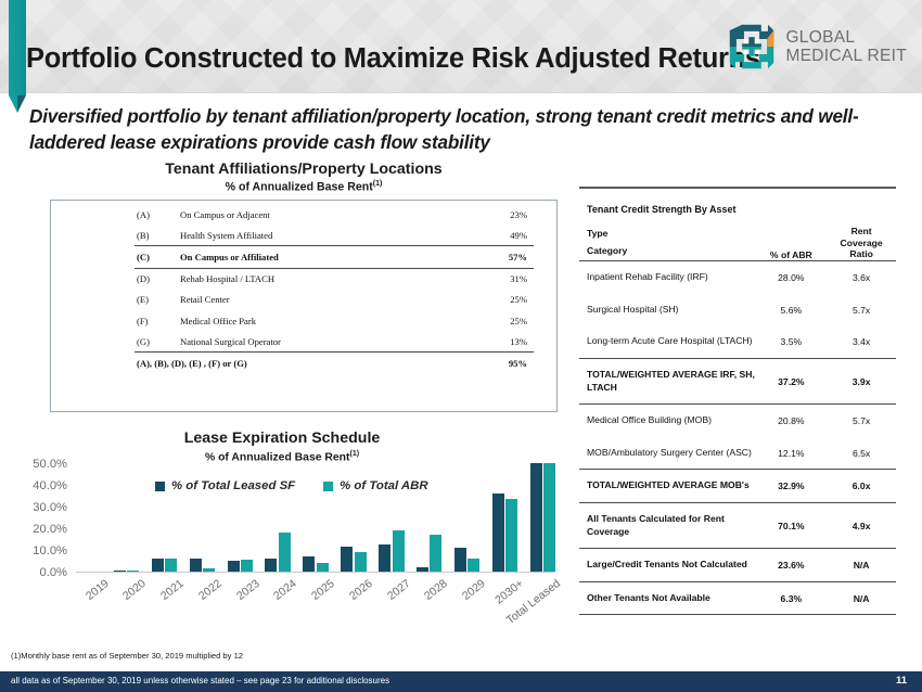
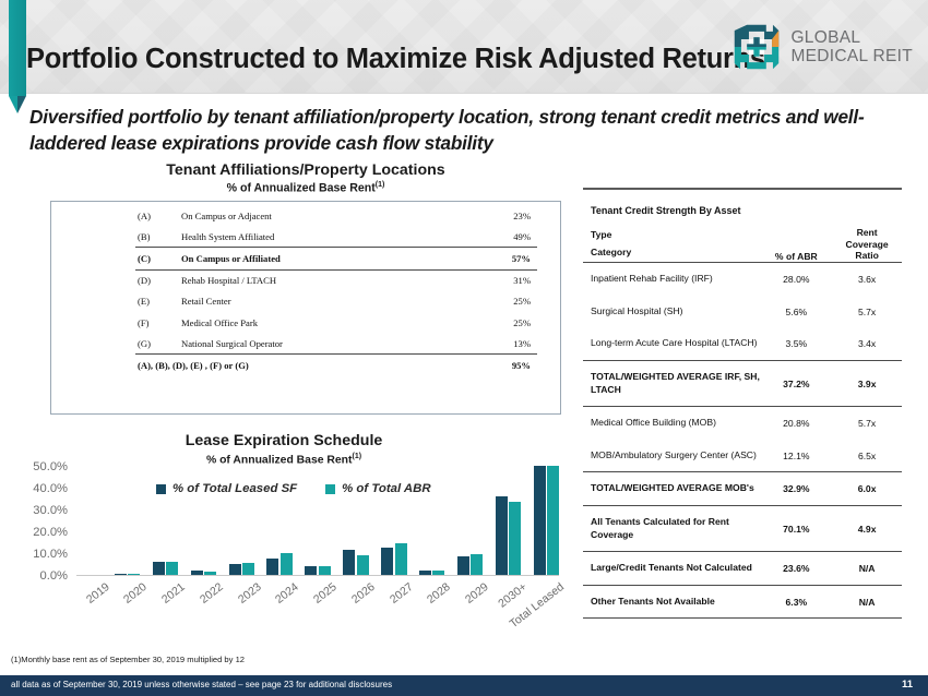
% of Total Leased SF/2022: 6% -> 2%
% of Total Leased SF/2024: 6% -> 8%
% of Total ABR/2024: 18% -> 10%
% of Total Leased SF/2025: 7% -> 4%
% of Total ABR/2027: 19% -> 15%
% of Total ABR/2028: 17% -> 2%
% of Total Leased SF/2029: 11% -> 9%
% of Total ABR/2029: 6% -> 10%
